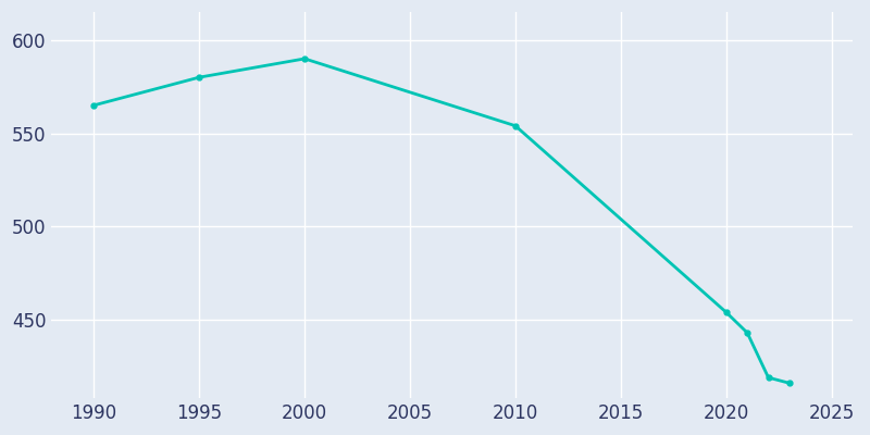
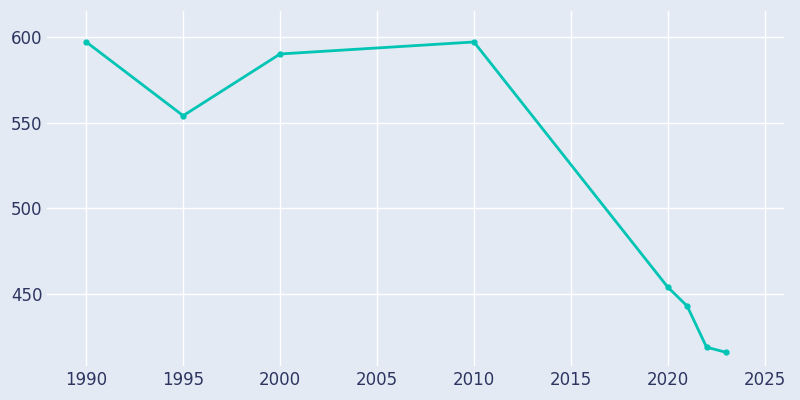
1990: 565 -> 597
1995: 580 -> 554
2010: 554 -> 597
